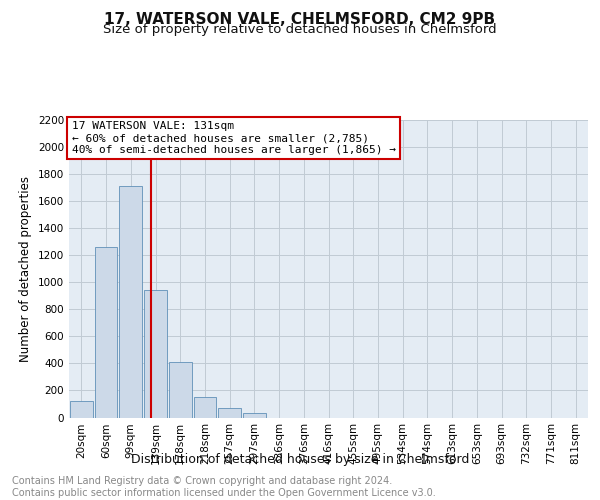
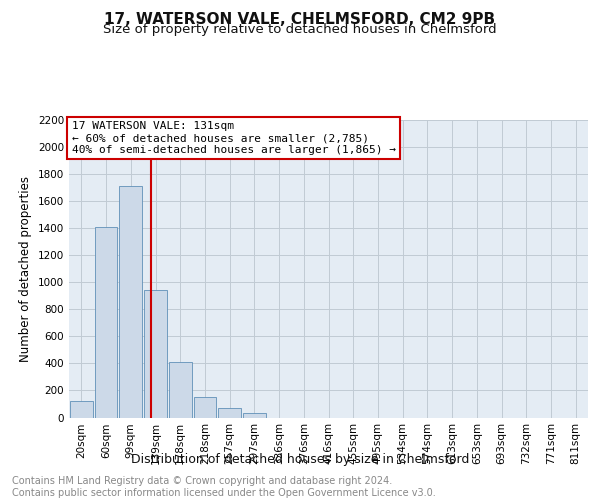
60sqm: 1260 -> 1410
